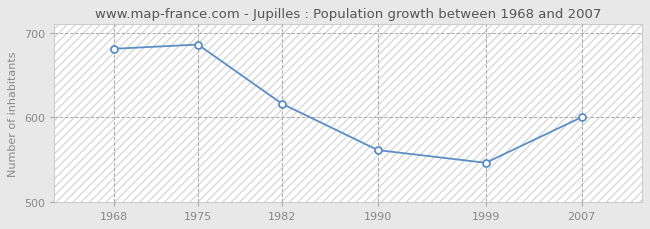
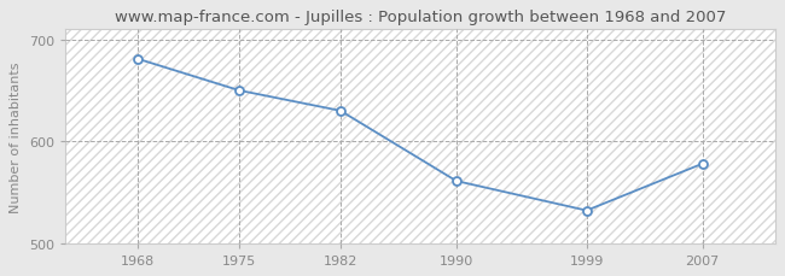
1975: 686 -> 650
1982: 616 -> 630
1999: 546 -> 532
2007: 600 -> 578
